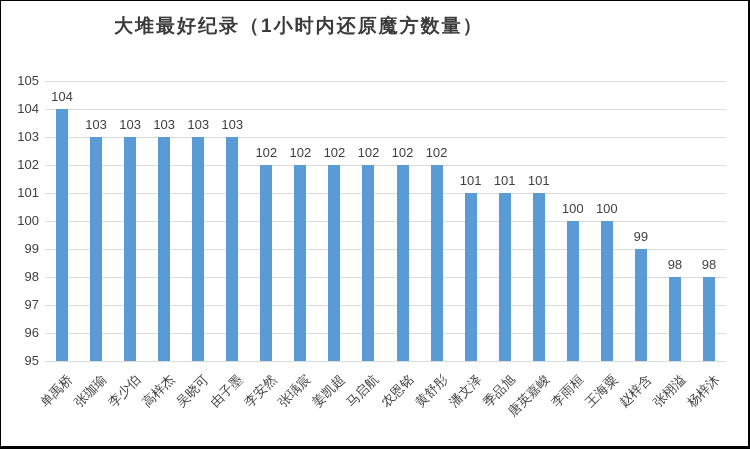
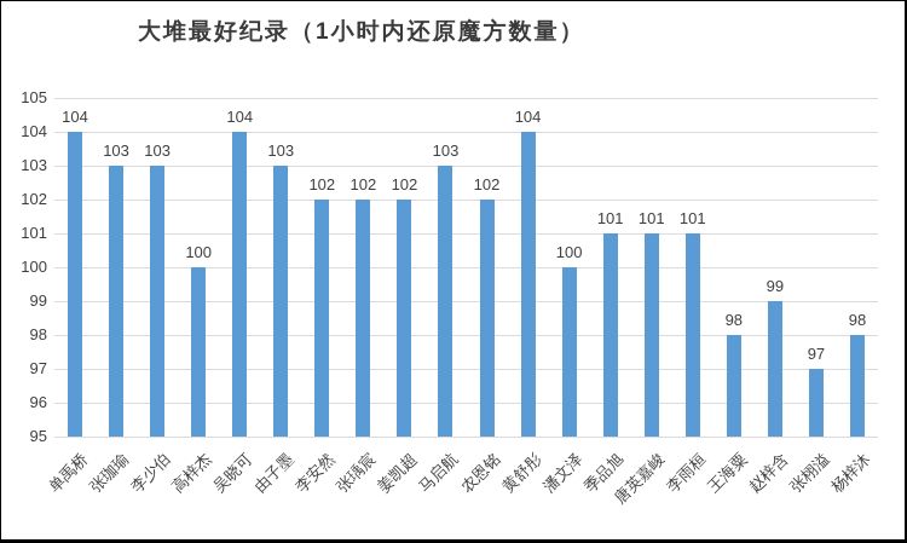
高梓杰: 103 -> 100
吴晓可: 103 -> 104
马启航: 102 -> 103
黄舒彤: 102 -> 104
潘文泽: 101 -> 100
李雨桓: 100 -> 101
王海粟: 100 -> 98
张栩溢: 98 -> 97
